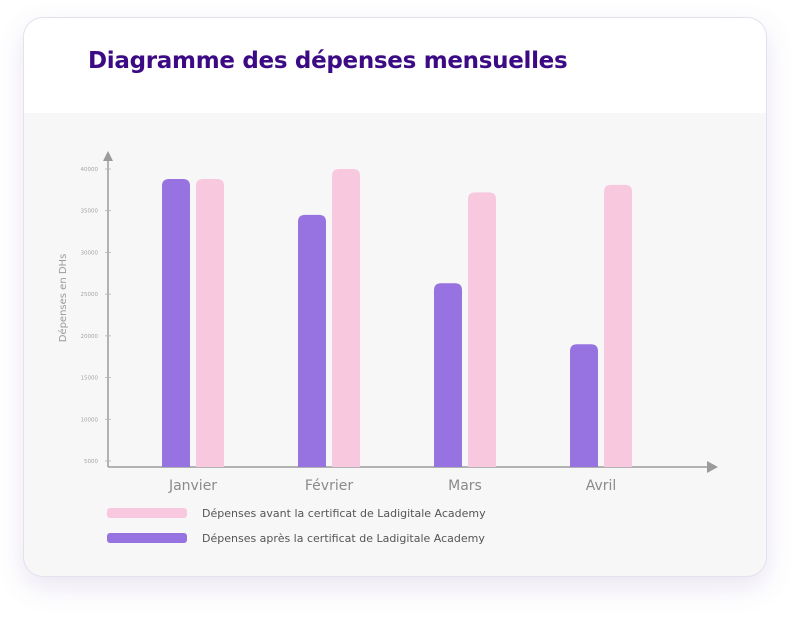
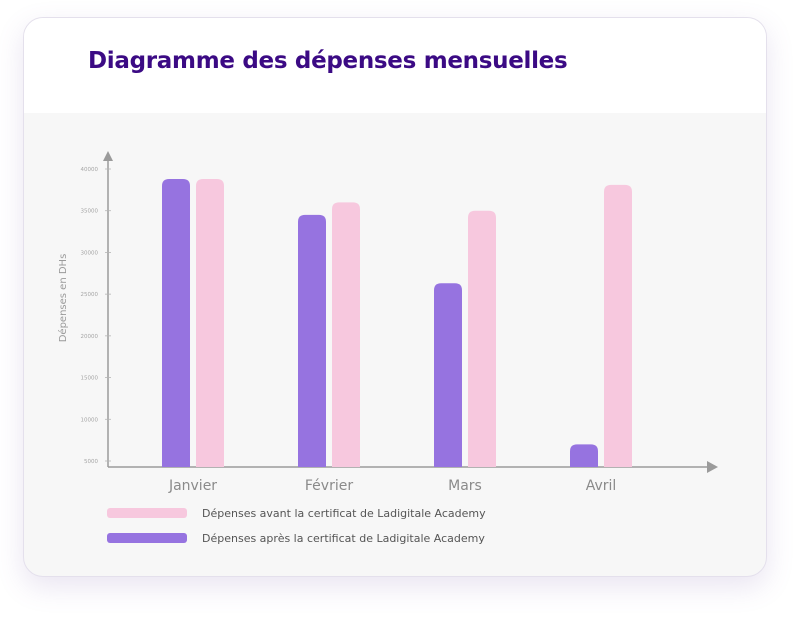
Dépenses avant la certificat de Ladigitale Academy/Février: 40000 -> 36000
Dépenses avant la certificat de Ladigitale Academy/Mars: 37000 -> 35000
Dépenses après la certificat de Ladigitale Academy/Avril: 19000 -> 7000
